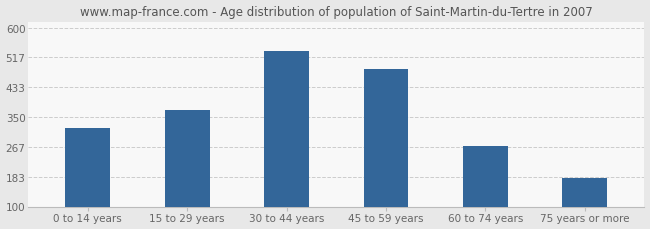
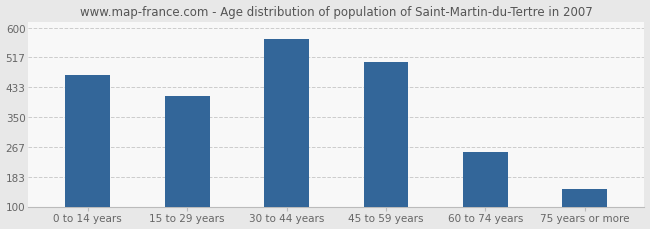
0 to 14 years: 320 -> 468
15 to 29 years: 370 -> 408
30 to 44 years: 535 -> 568
45 to 59 years: 485 -> 503
60 to 74 years: 270 -> 252
75 years or more: 180 -> 150
